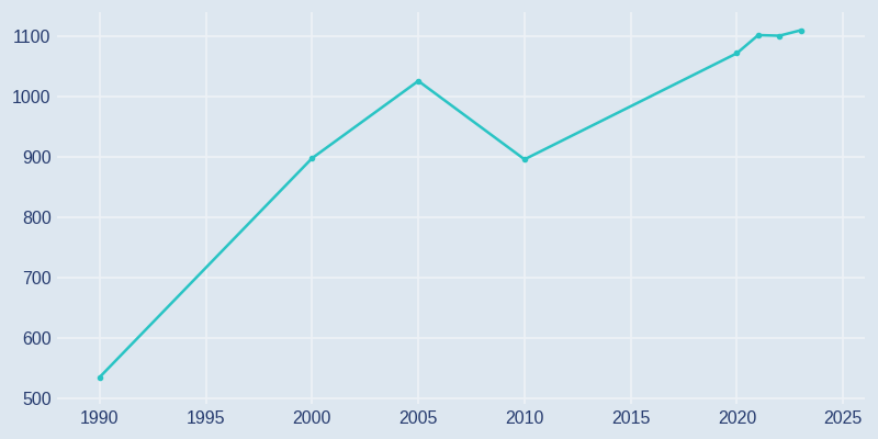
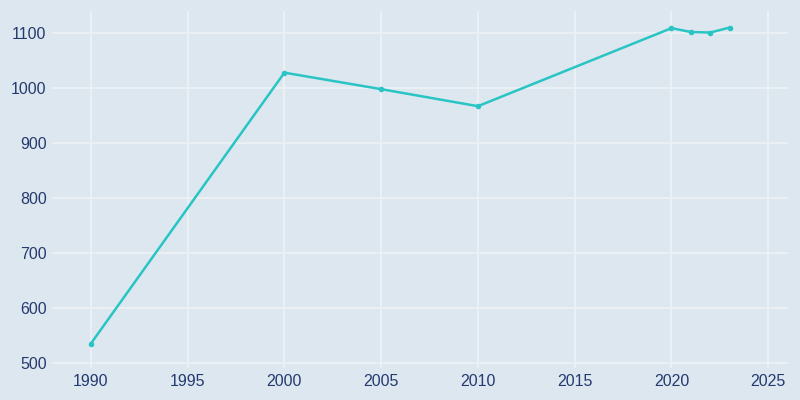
2000: 898 -> 1028
2005: 1026 -> 998
2010: 896 -> 967
2020: 1072 -> 1109
